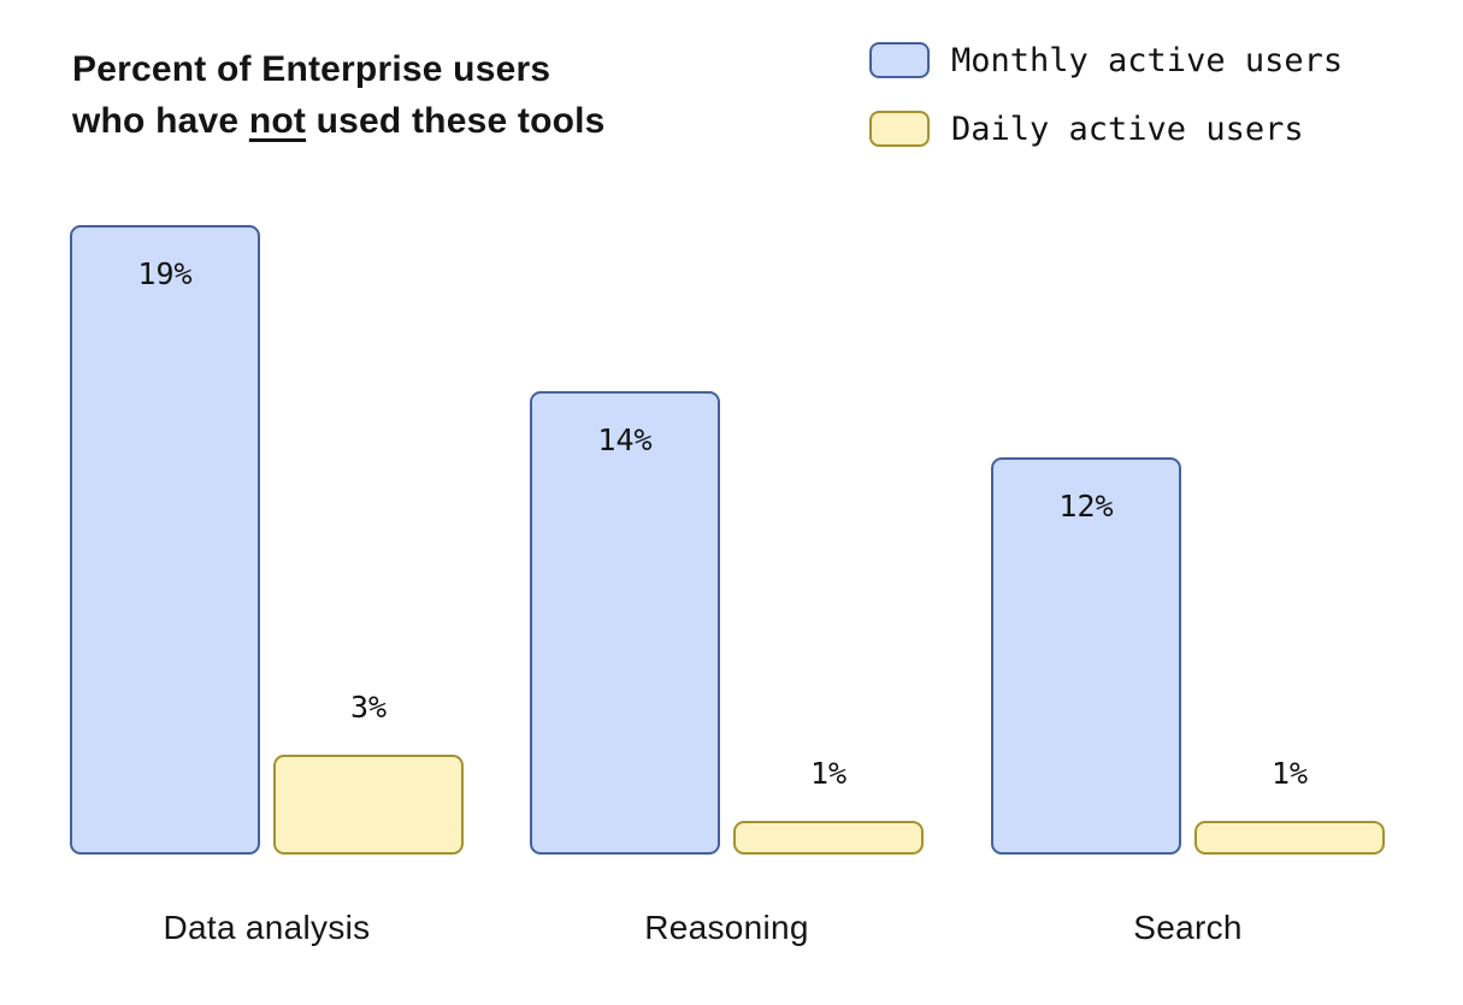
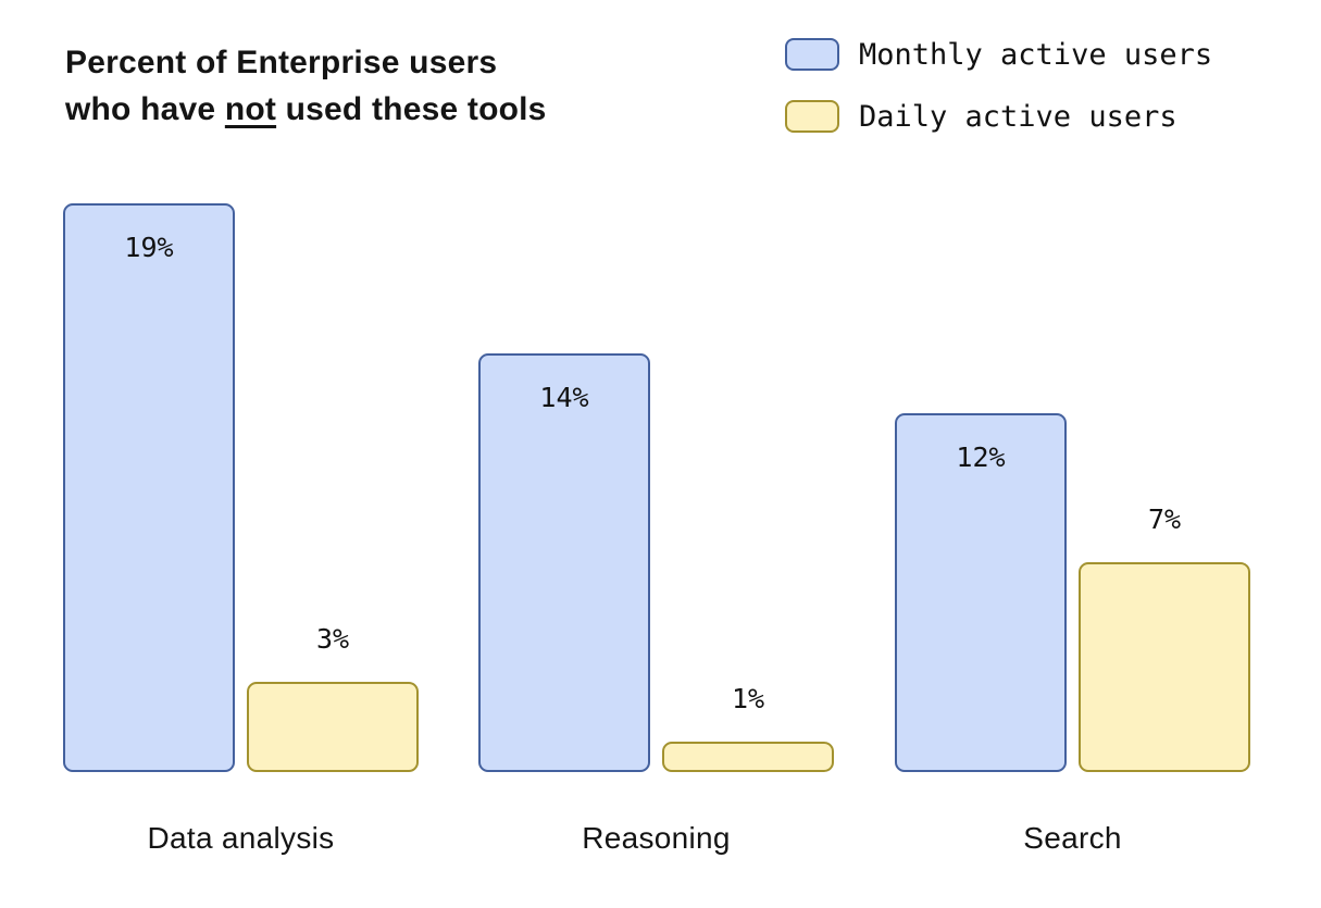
Daily active users/Search: 1% -> 7%
